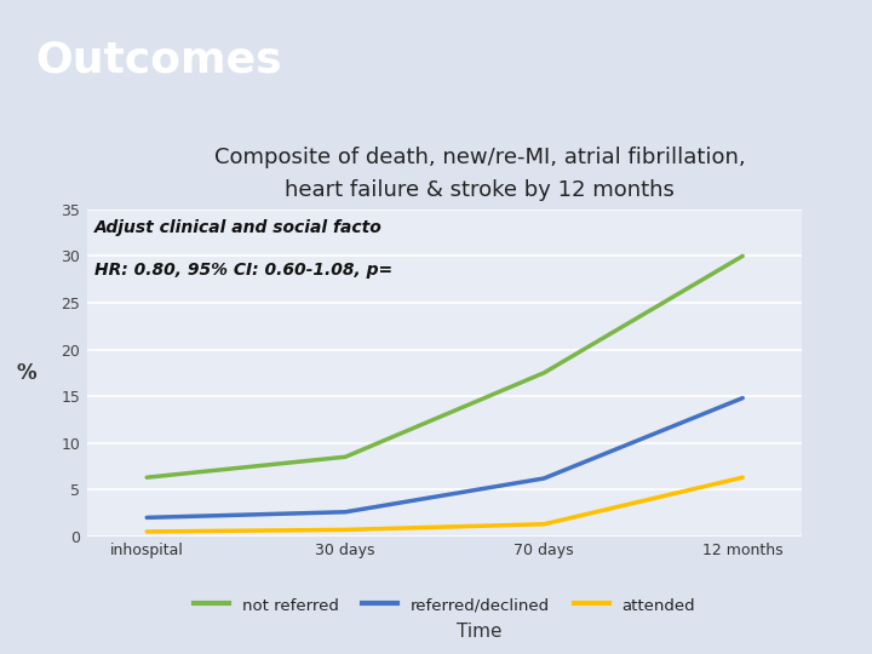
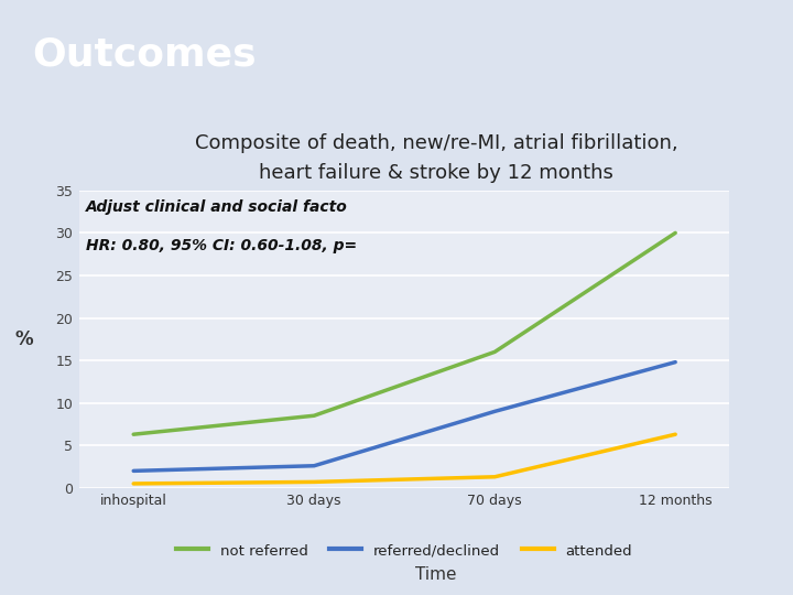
not referred/70 days: 17.5 -> 16.0
referred/declined/70 days: 6.2 -> 9.0
